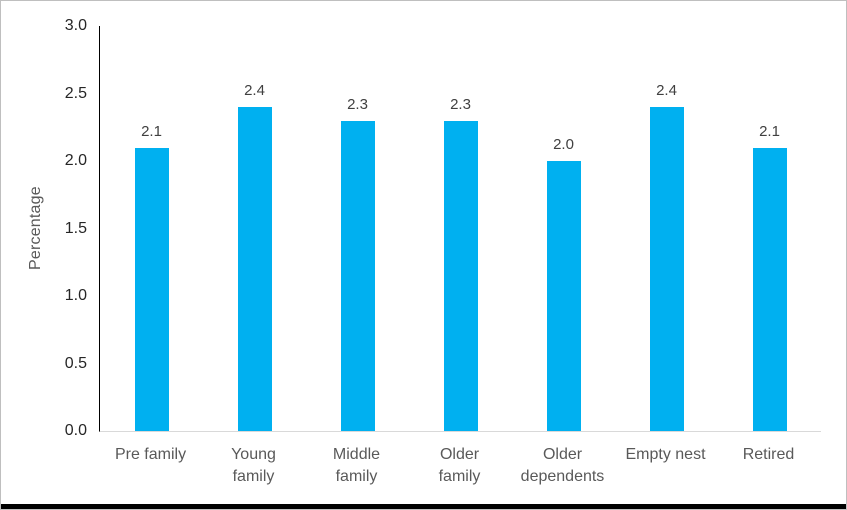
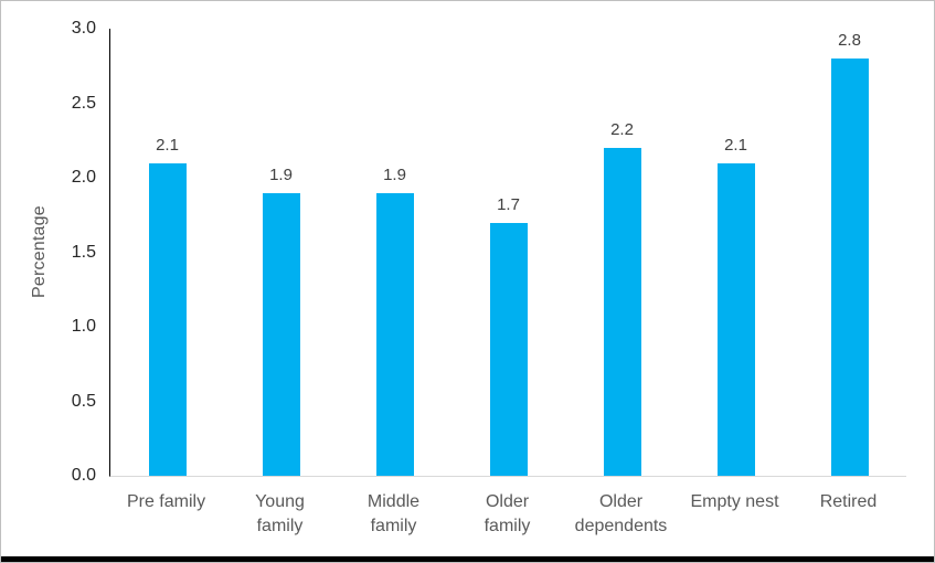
Young family: 2.4 -> 1.9
Middle family: 2.3 -> 1.9
Older family: 2.3 -> 1.7
Older dependents: 2.0 -> 2.2
Empty nest: 2.4 -> 2.1
Retired: 2.1 -> 2.8
